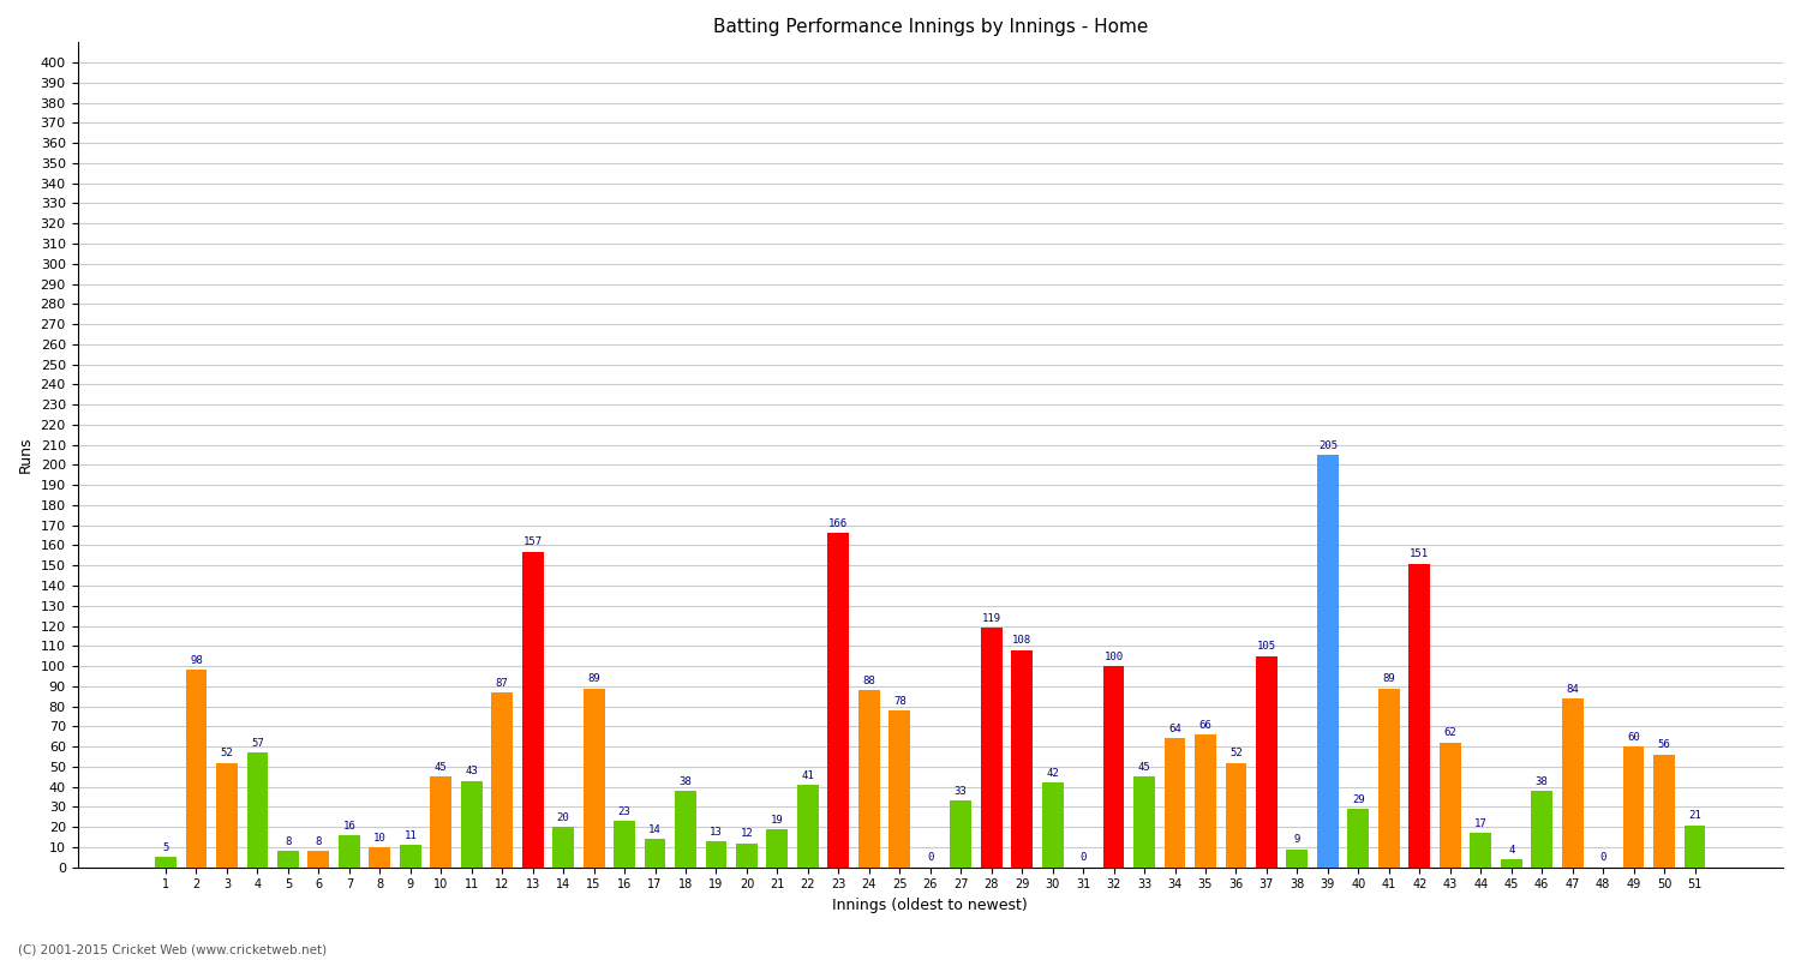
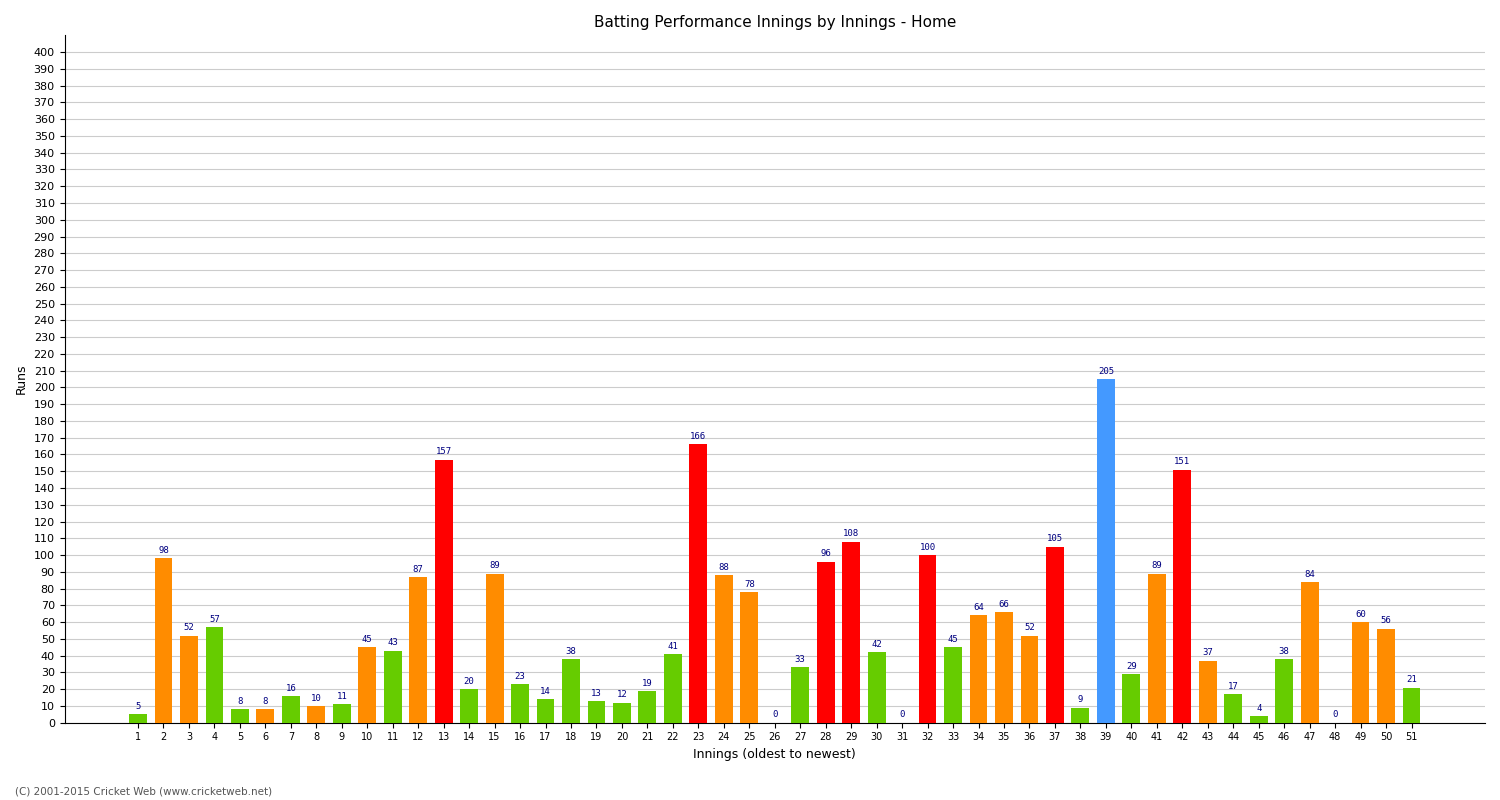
28: 119 -> 96
43: 62 -> 37
